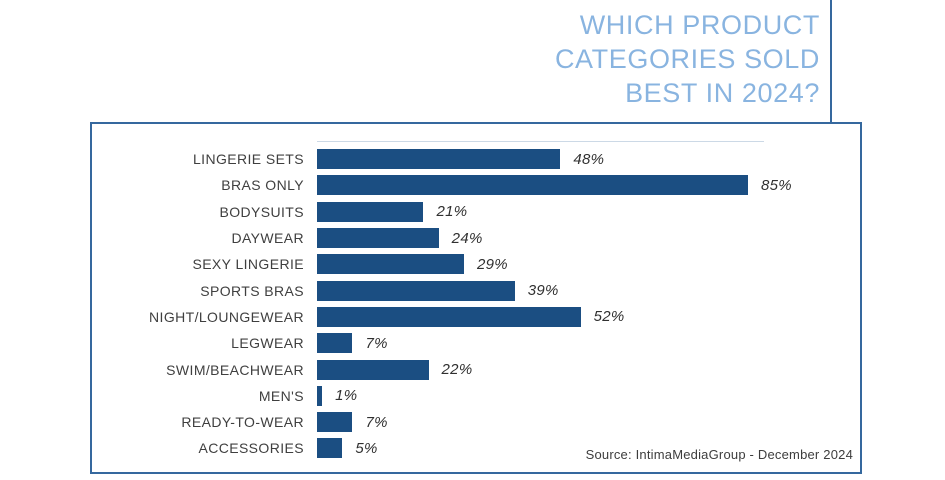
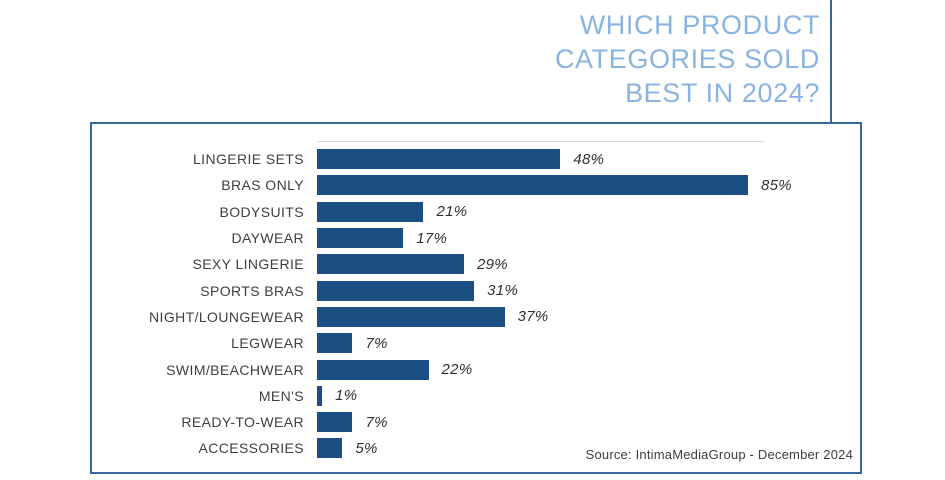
DAYWEAR: 24% -> 17%
SPORTS BRAS: 39% -> 31%
NIGHT/LOUNGEWEAR: 52% -> 37%
